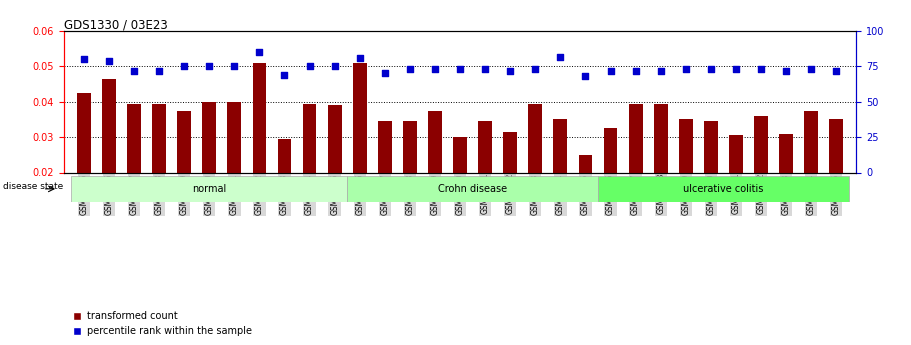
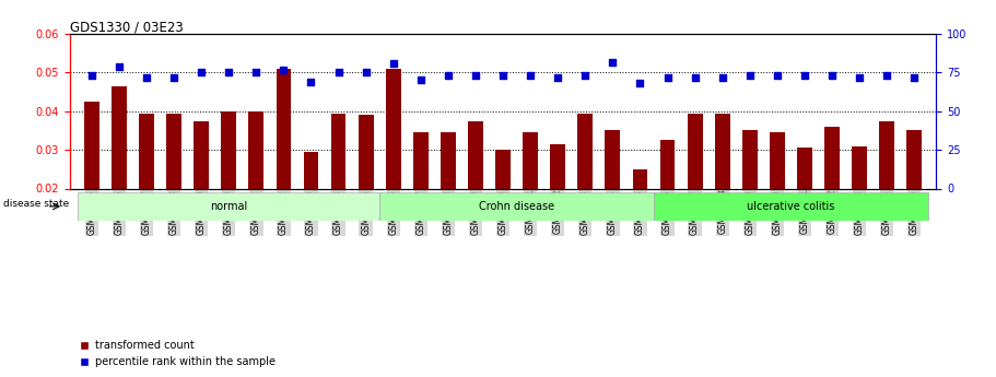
percentile rank within the sample/GSM29595: 80 -> 73
percentile rank within the sample/GSM29602: 85 -> 77
